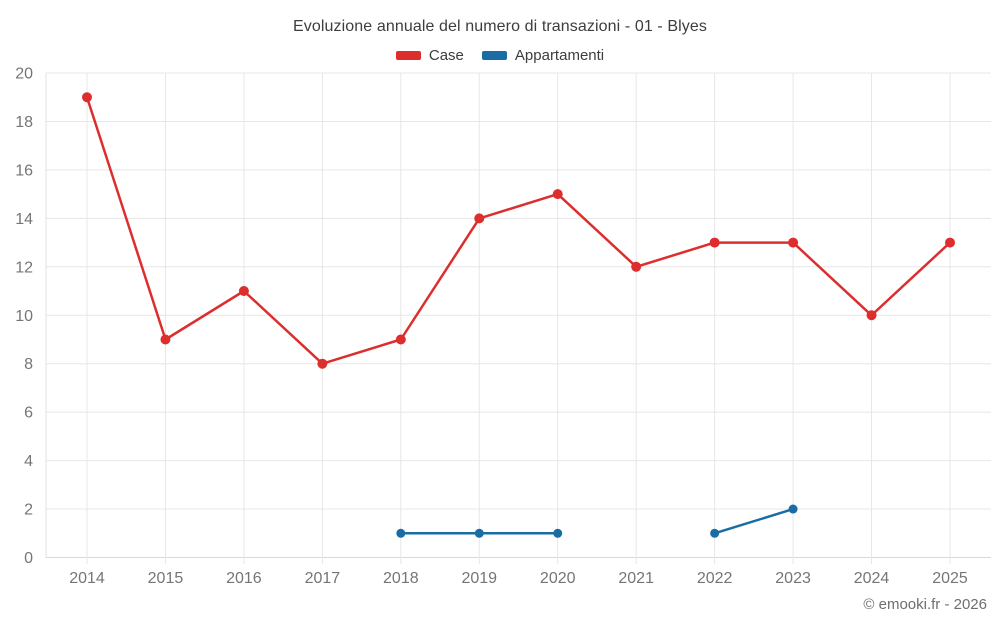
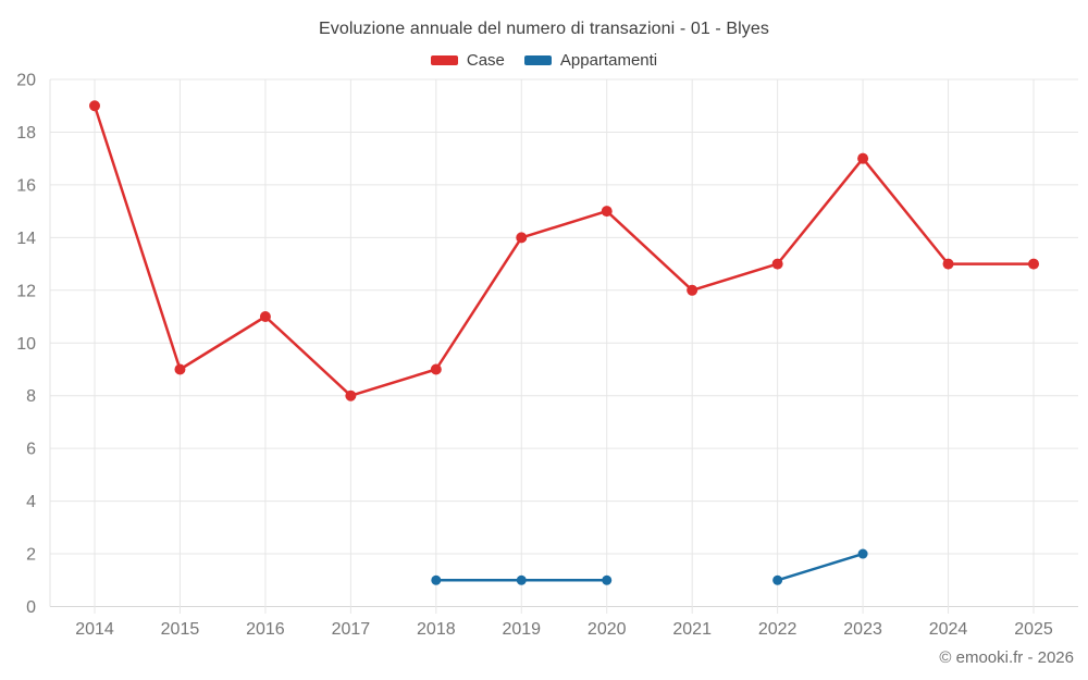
Case/2023: 13 -> 17
Case/2024: 10 -> 13
